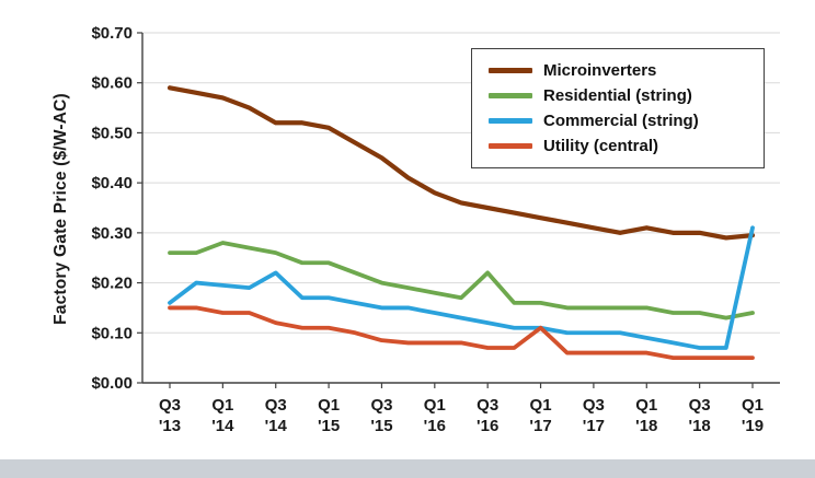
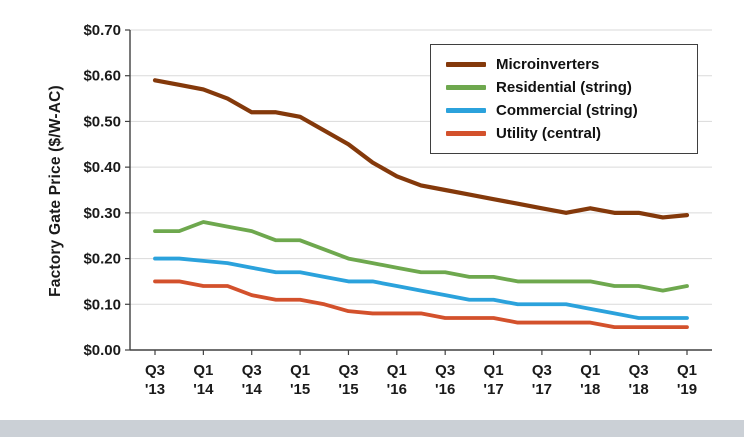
Commercial (string)/Q3 '13: $0.16 -> $0.20
Commercial (string)/Q3 '14: $0.22 -> $0.18
Residential (string)/Q3 '16: $0.22 -> $0.17
Utility (central)/Q1 '17: $0.11 -> $0.07
Commercial (string)/Q1 '19: $0.31 -> $0.07
